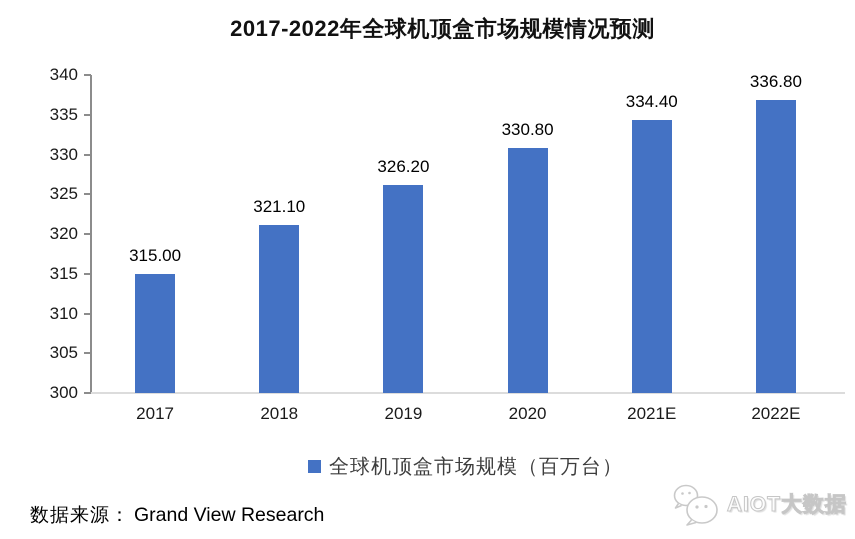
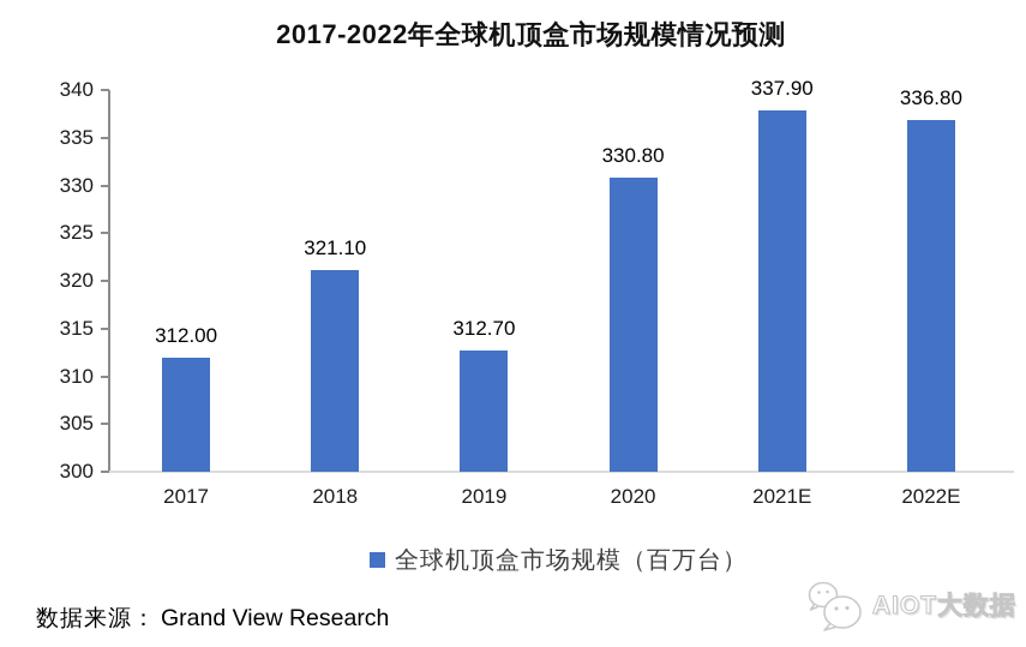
2017: 315.00 -> 312.00
2019: 326.20 -> 312.70
2021E: 334.40 -> 337.90
